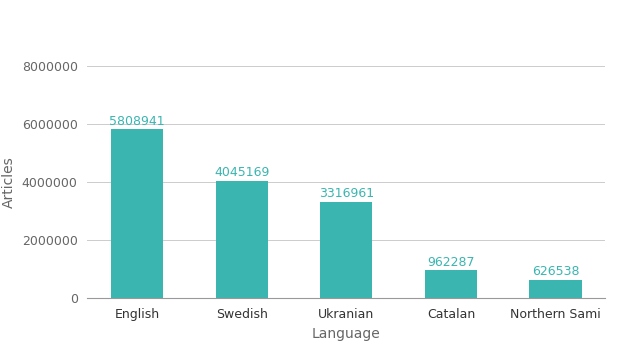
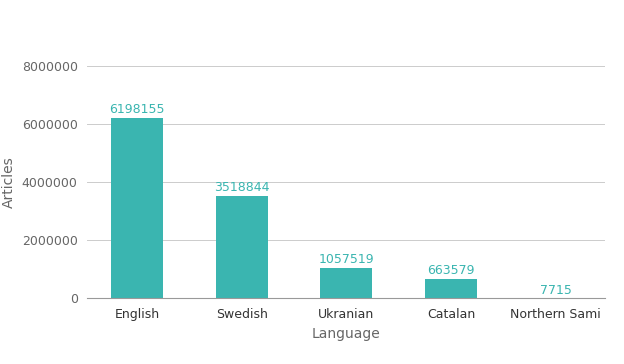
English: 5808941 -> 6198155
Swedish: 4045169 -> 3518844
Ukranian: 3316961 -> 1057519
Catalan: 962287 -> 663579
Northern Sami: 626538 -> 7715
